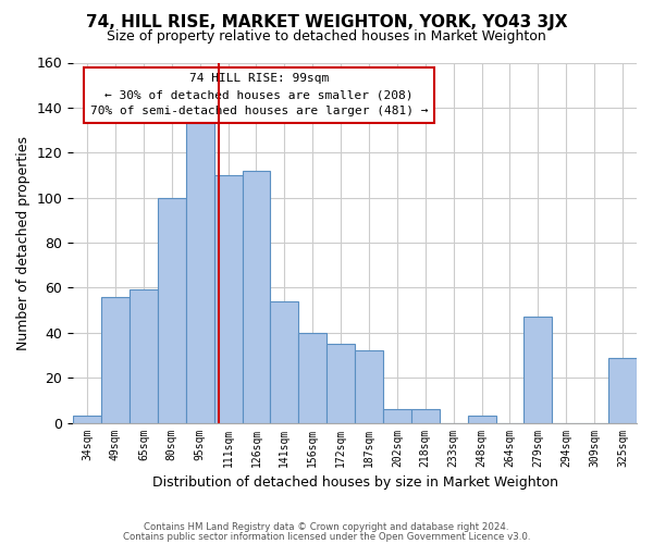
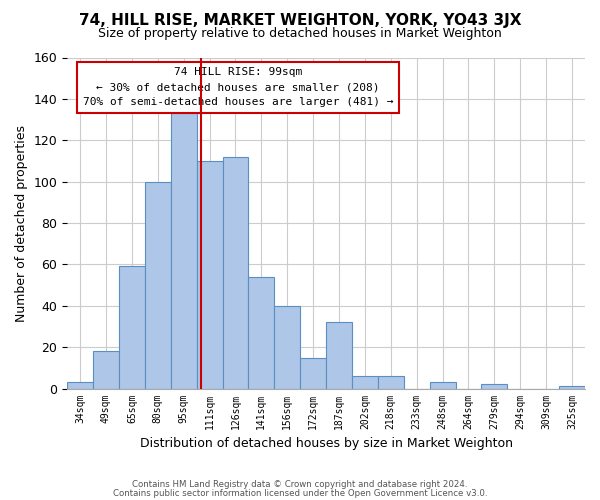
49sqm: 56 -> 18
172sqm: 35 -> 15
279sqm: 47 -> 2
325sqm: 29 -> 1
